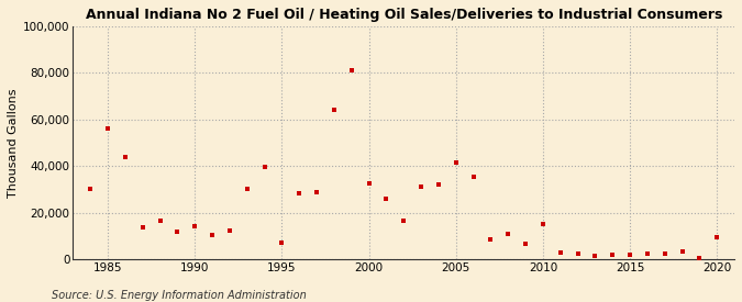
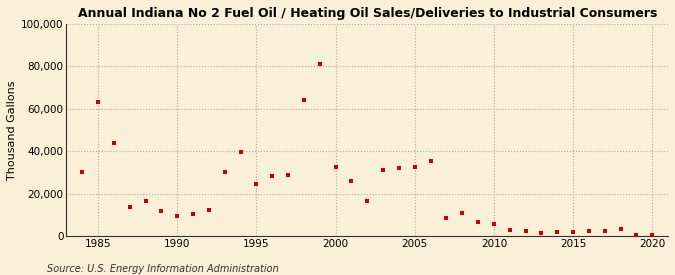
1985: 56,000 -> 63,000
1990: 14,000 -> 9,500
1995: 7,000 -> 24,500
2005: 41,500 -> 32,500
2010: 15,000 -> 5,500
2020: 9,500 -> 500
